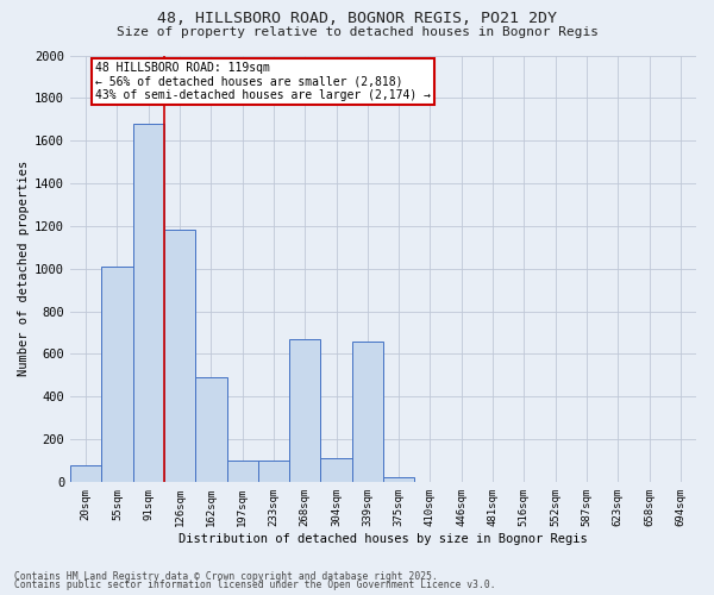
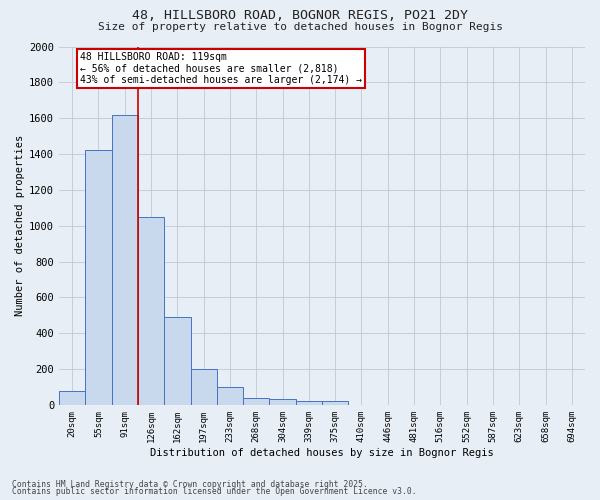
55sqm: 1010 -> 1420
91sqm: 1680 -> 1620
126sqm: 1180 -> 1050
197sqm: 100 -> 200
268sqm: 670 -> 40
304sqm: 110 -> 30
339sqm: 660 -> 20
